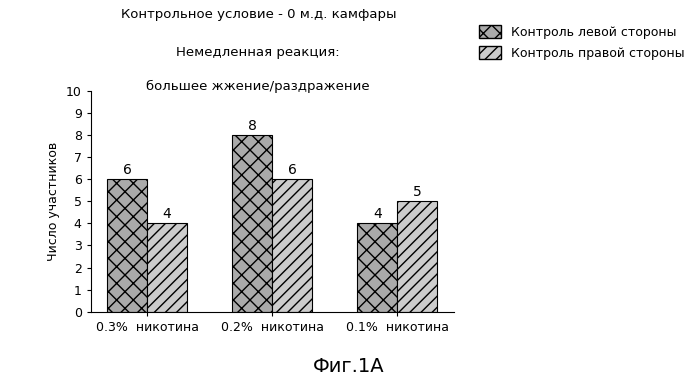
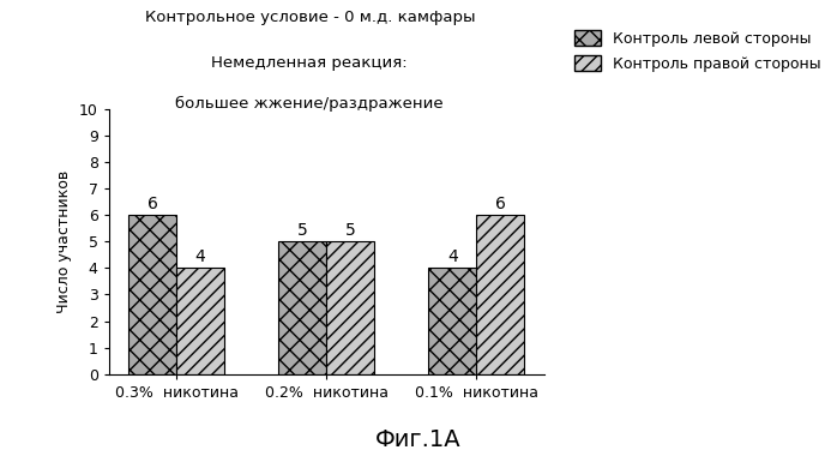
Контроль левой стороны/0.2% никотина: 8 -> 5
Контроль правой стороны/0.2% никотина: 6 -> 5
Контроль правой стороны/0.1% никотина: 5 -> 6
